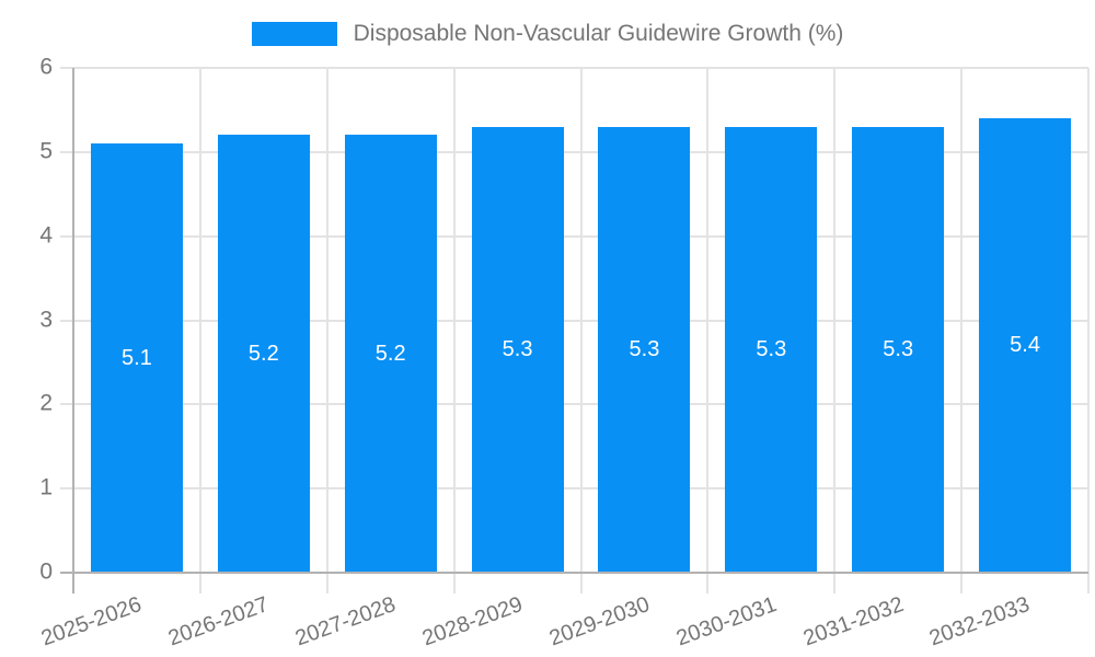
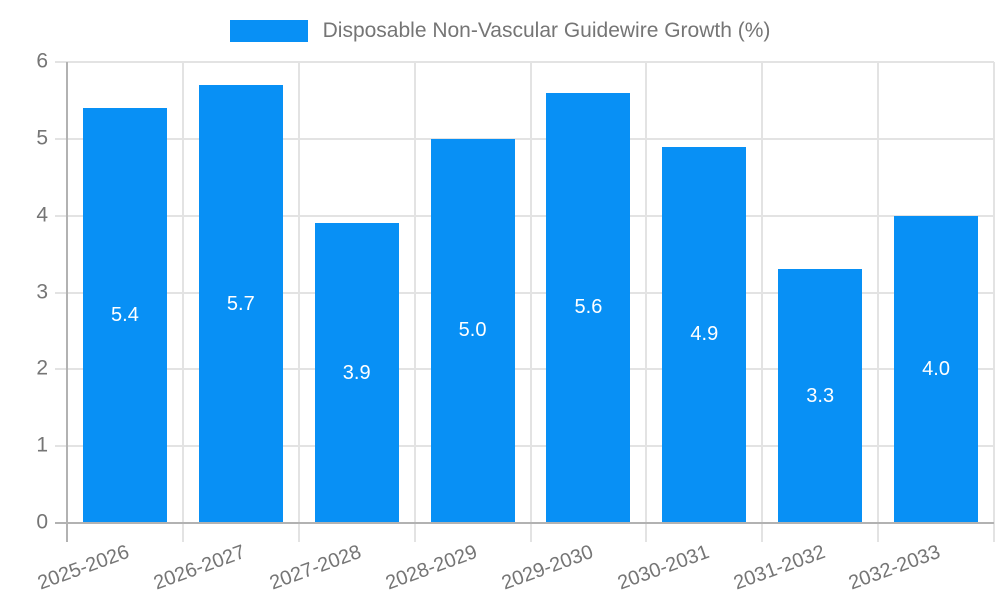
2025-2026: 5.1 -> 5.4
2026-2027: 5.2 -> 5.7
2027-2028: 5.2 -> 3.9
2028-2029: 5.3 -> 5.0
2029-2030: 5.3 -> 5.6
2030-2031: 5.3 -> 4.9
2031-2032: 5.3 -> 3.3
2032-2033: 5.4 -> 4.0
